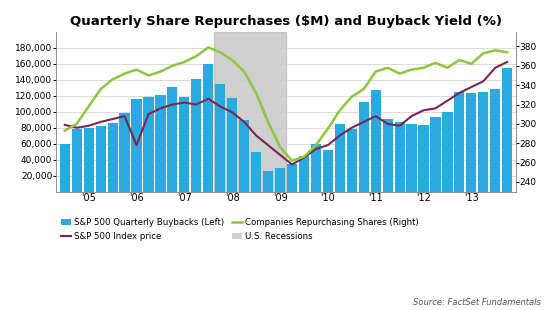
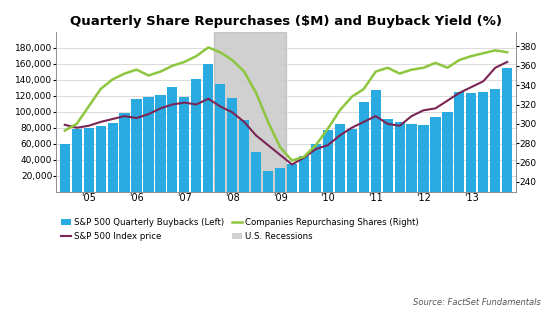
S&P 500 Index price/'06: 278 -> 306
S&P 500 Quarterly Buybacks (Left)/'10: 52,000 -> 77,000
Companies Repurchasing Shares (Right)/'13: 362 -> 370
